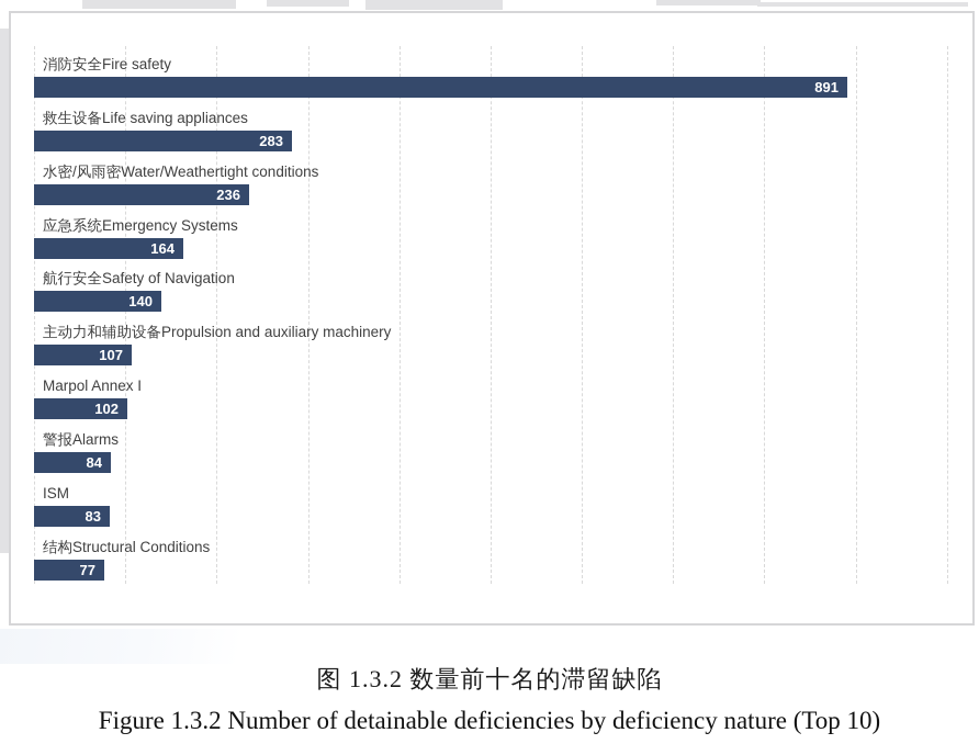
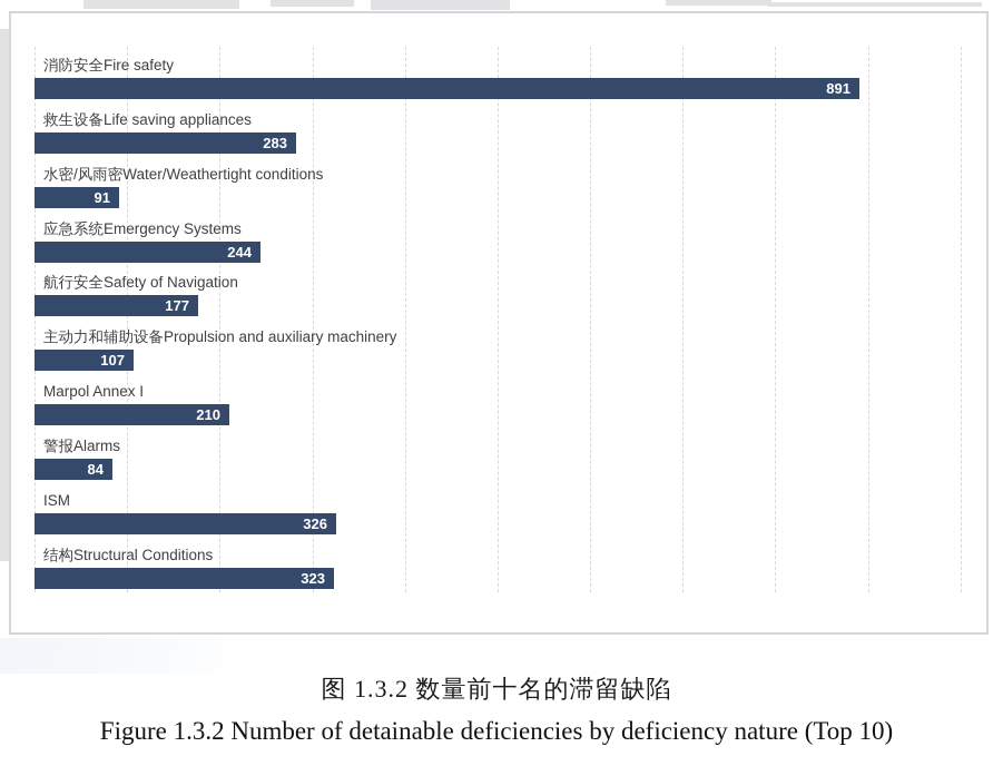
水密/风雨密Water/Weathertight conditions: 236 -> 91
应急系统Emergency Systems: 164 -> 244
航行安全Safety of Navigation: 140 -> 177
Marpol Annex I: 102 -> 210
ISM: 83 -> 326
结构Structural Conditions: 77 -> 323
